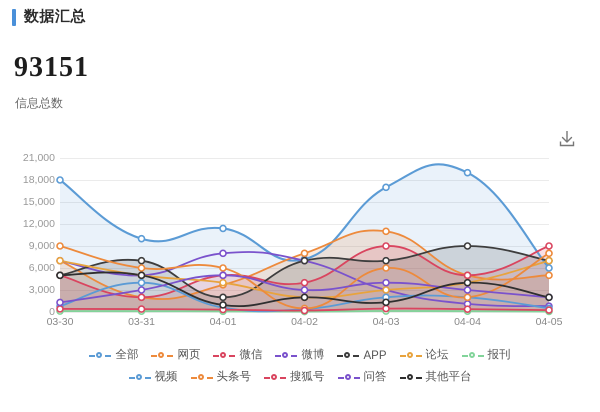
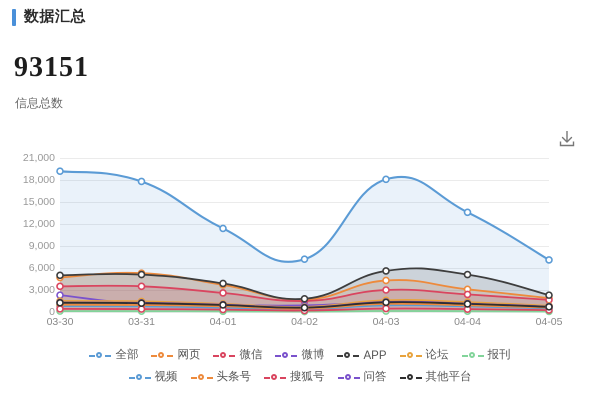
全部/03-30: 18000 -> 19000
网页/03-30: 7000 -> 5000
微信/03-30: 5000 -> 4000
微博/03-30: 7000 -> 2000
论坛/03-30: 7000 -> 2000
头条号/03-30: 9000 -> 1000
其他平台/03-30: 5000 -> 1000
全部/03-31: 10000 -> 18000
网页/03-31: 2000 -> 5000
微信/03-31: 2000 -> 4000
微博/03-31: 5000 -> 1000
APP/03-31: 7000 -> 5000
论坛/03-31: 5000 -> 1000
视频/03-31: 4000 -> 1000
头条号/03-31: 6000 -> 1000
问答/03-31: 3000 -> 1000
其他平台/03-31: 5000 -> 1000
微信/04-01: 5000 -> 3000
微博/04-01: 8000 -> 1000
APP/04-01: 2000 -> 4000
论坛/04-01: 4000 -> 1000
头条号/04-01: 6000 -> 1000
问答/04-01: 5000 -> 1000
网页/04-02: 8000 -> 2000
微信/04-02: 4000 -> 2000
微博/04-02: 7000 -> 1000
APP/04-02: 7000 -> 2000
论坛/04-02: 2000 -> 1000
问答/04-02: 3000 -> 1000
其他平台/04-02: 2000 -> 1000
全部/04-03: 17000 -> 18000
网页/04-03: 11000 -> 4000
微信/04-03: 9000 -> 3000
微博/04-03: 3000 -> 1000
APP/04-03: 7000 -> 6000
论坛/04-03: 3000 -> 2000
视频/04-03: 2000 -> 1000
头条号/04-03: 6000 -> 1000
问答/04-03: 4000 -> 1000
全部/04-04: 19000 -> 14000
网页/04-04: 5000 -> 3000
微信/04-04: 5000 -> 2000
APP/04-04: 9000 -> 5000
论坛/04-04: 4000 -> 1000
视频/04-04: 2000 -> 1000
头条号/04-04: 2000 -> 1000
问答/04-04: 3000 -> 1000
其他平台/04-04: 4000 -> 1000
全部/04-05: 6000 -> 7000
网页/04-05: 5000 -> 2000
微信/04-05: 9000 -> 2000
APP/04-05: 7000 -> 2000
论坛/04-05: 7000 -> 1000
头条号/04-05: 8000 -> 1000
问答/04-05: 2000 -> 1000
其他平台/04-05: 2000 -> 1000
